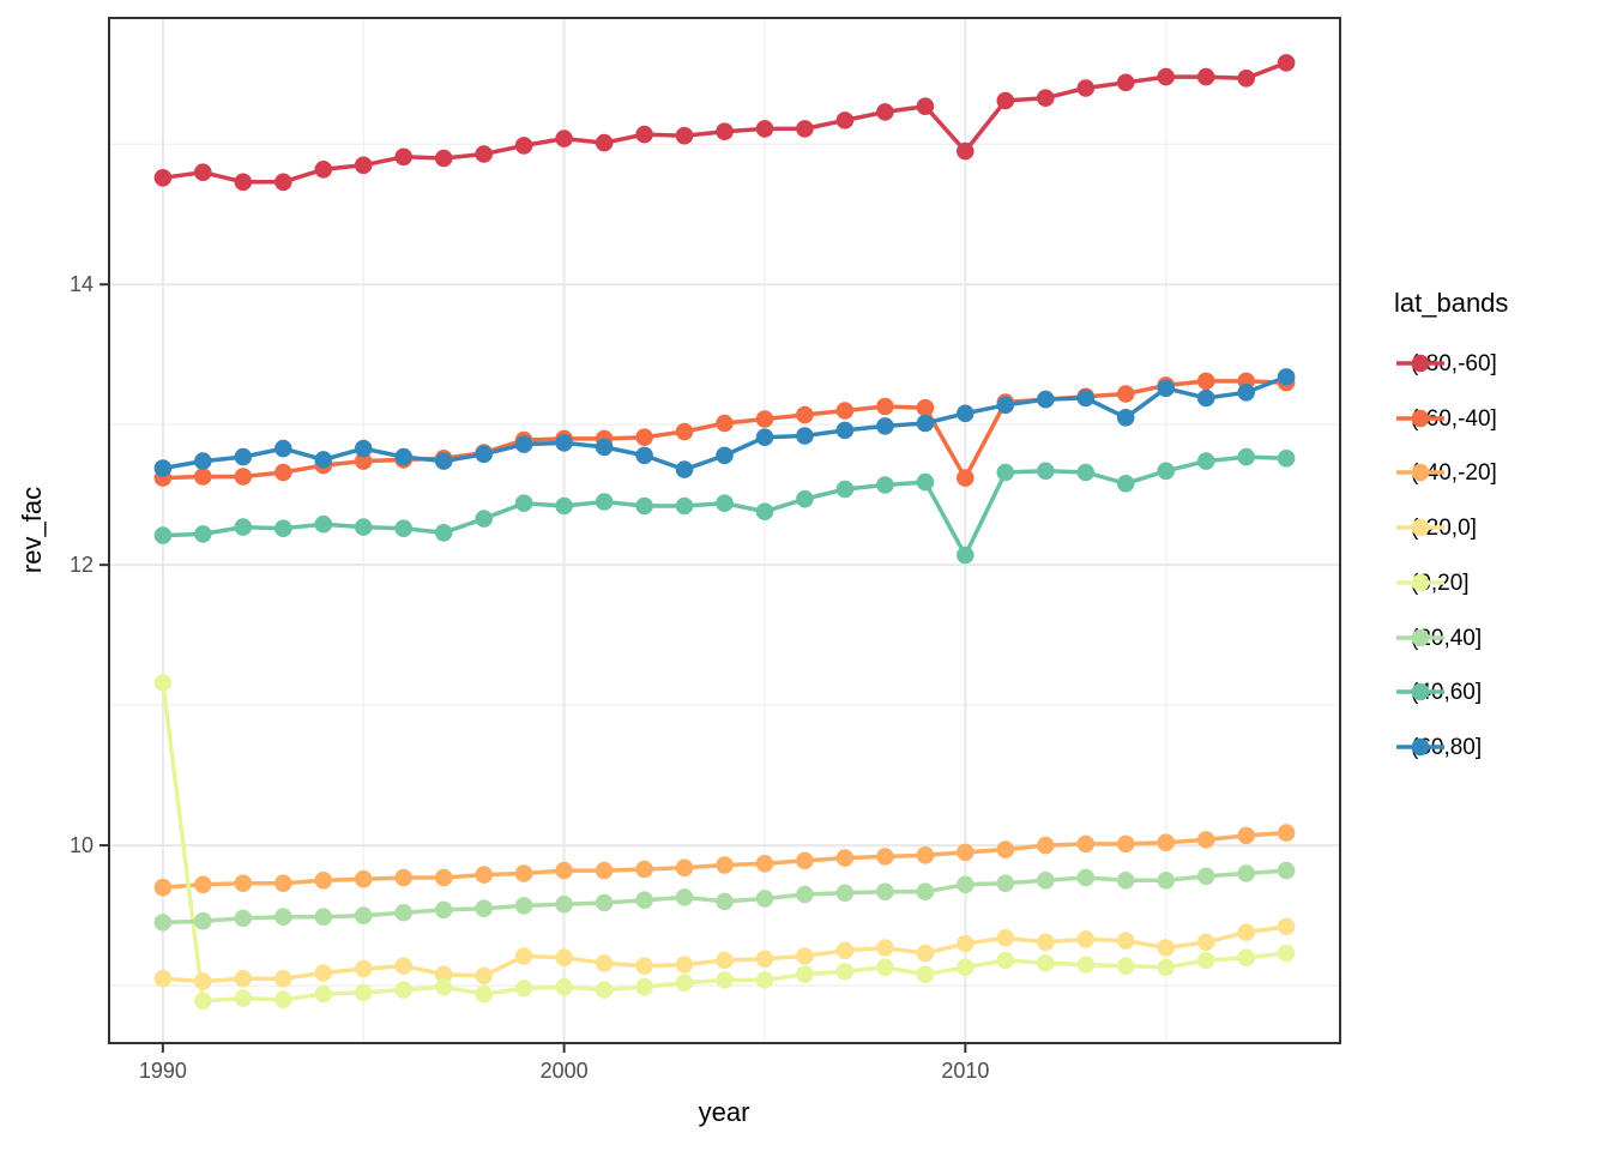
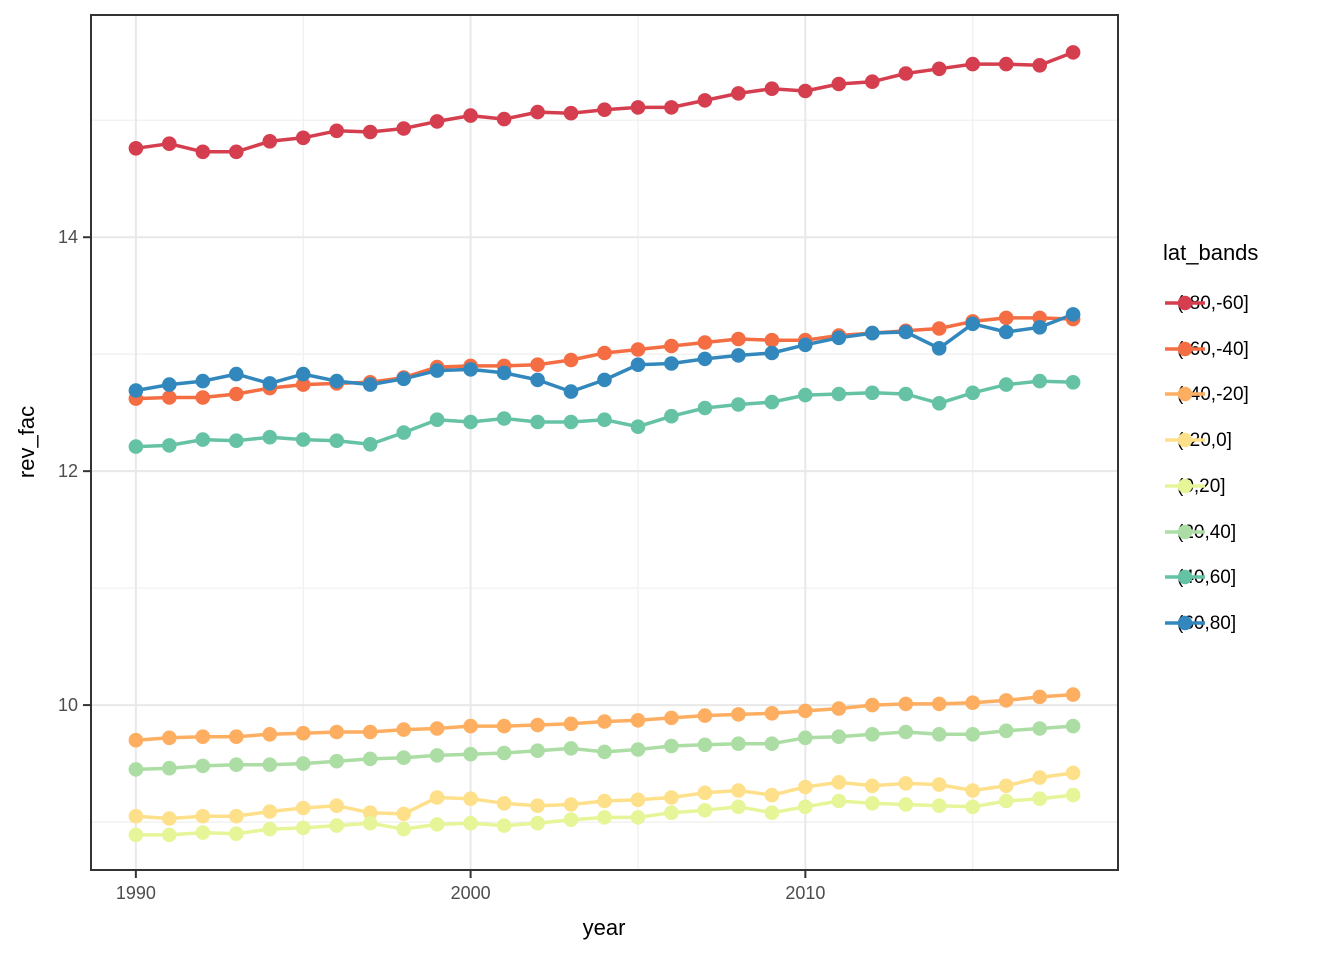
(0,20]/1990: 11.16 -> 8.89
(-80,-60]/2010: 14.95 -> 15.25
(-60,-40]/2010: 12.62 -> 13.12
(40,60]/2010: 12.07 -> 12.65
